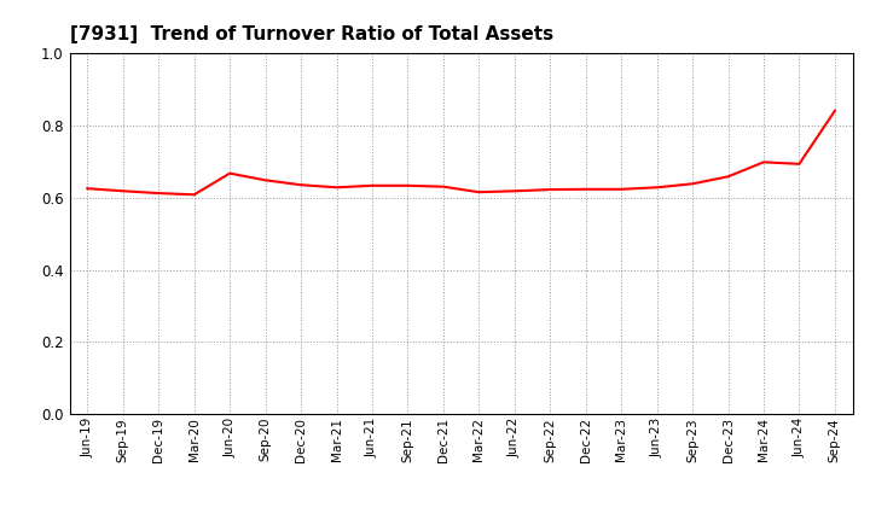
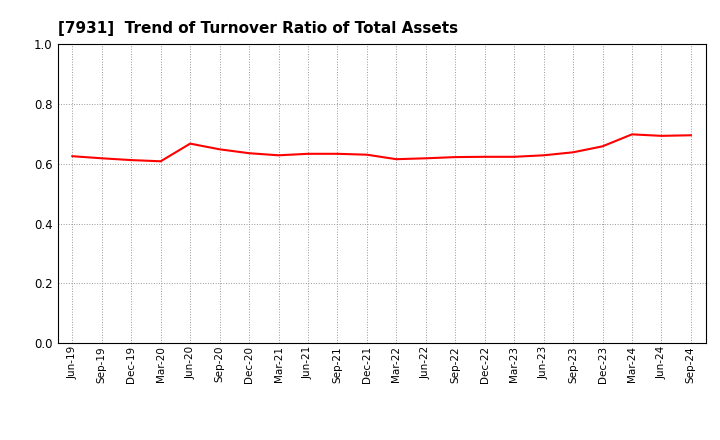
Sep-24: 0.840 -> 0.695
